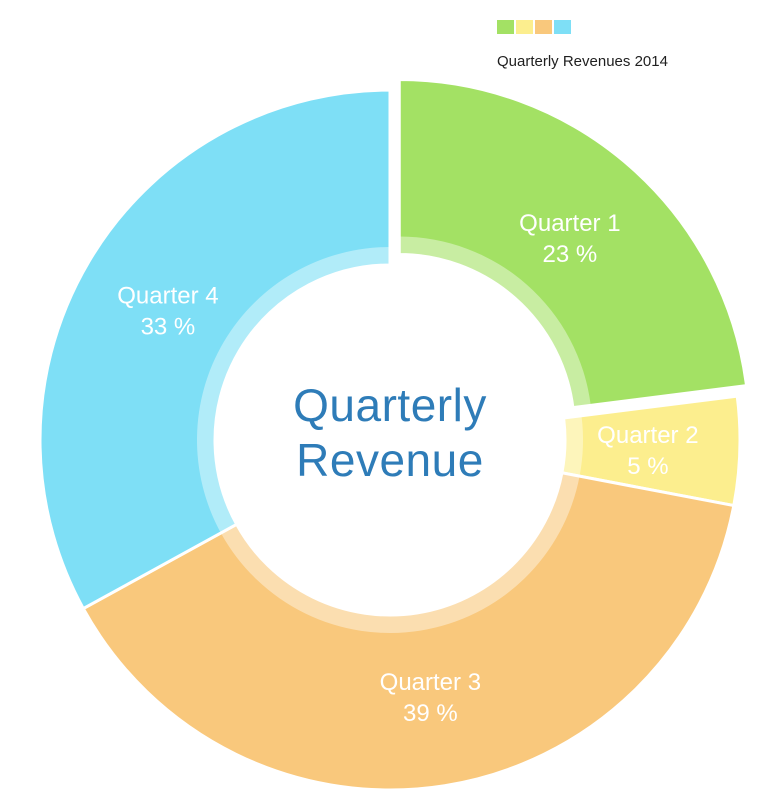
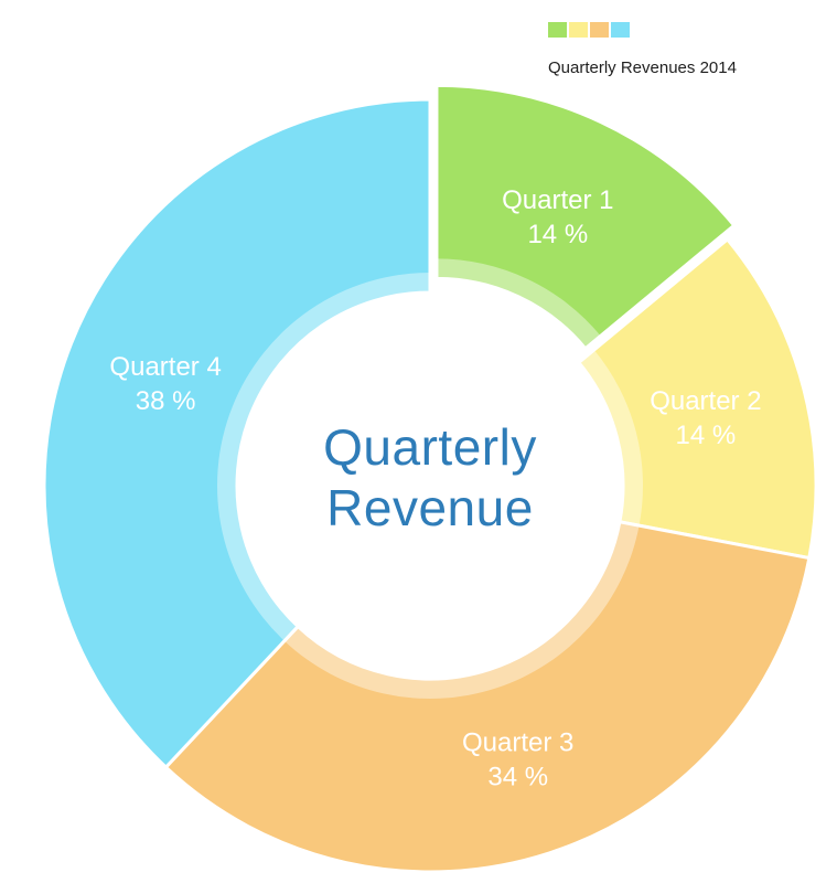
Quarter 1: 23 -> 14
Quarter 2: 5 -> 14
Quarter 3: 39 -> 34
Quarter 4: 33 -> 38
